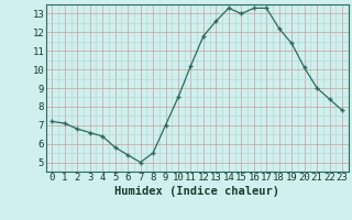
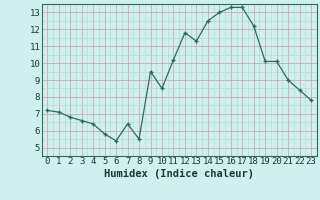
7: 5.0 -> 6.4
9: 7.0 -> 9.5
13: 12.6 -> 11.3
14: 13.3 -> 12.5
19: 11.4 -> 10.1
